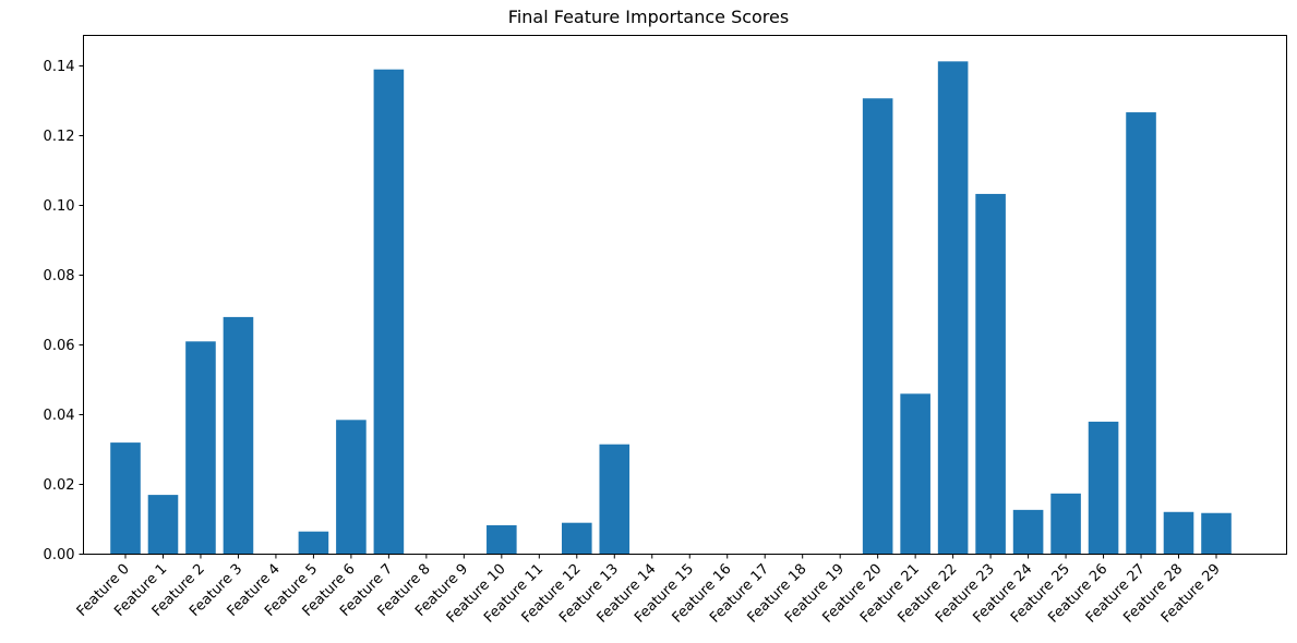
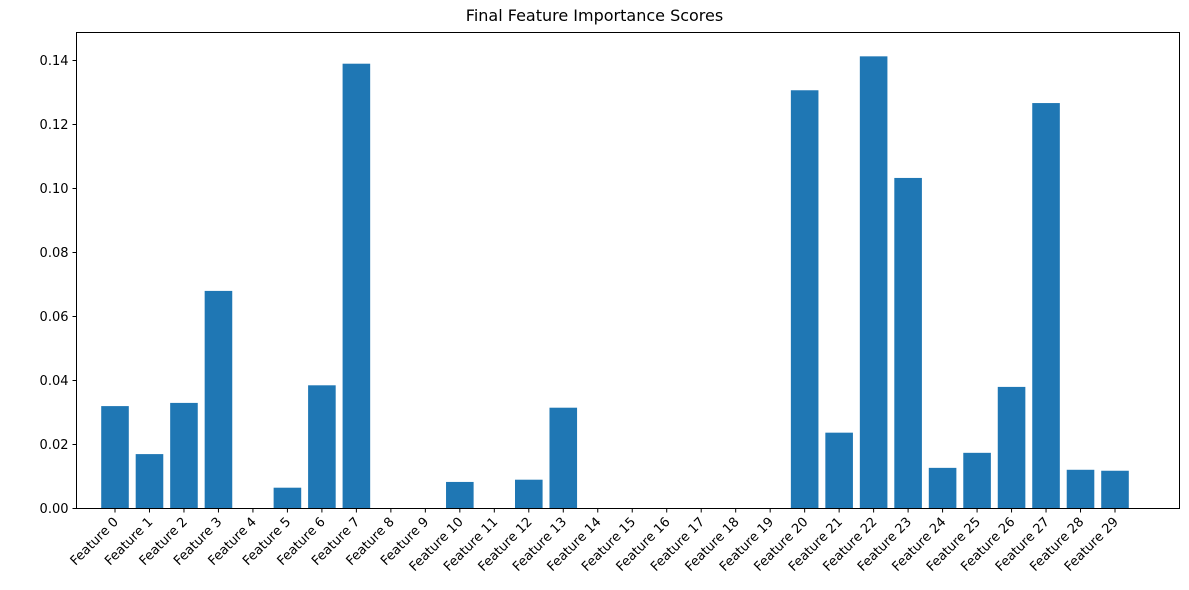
Feature 2: 0.061 -> 0.033
Feature 21: 0.046 -> 0.024
